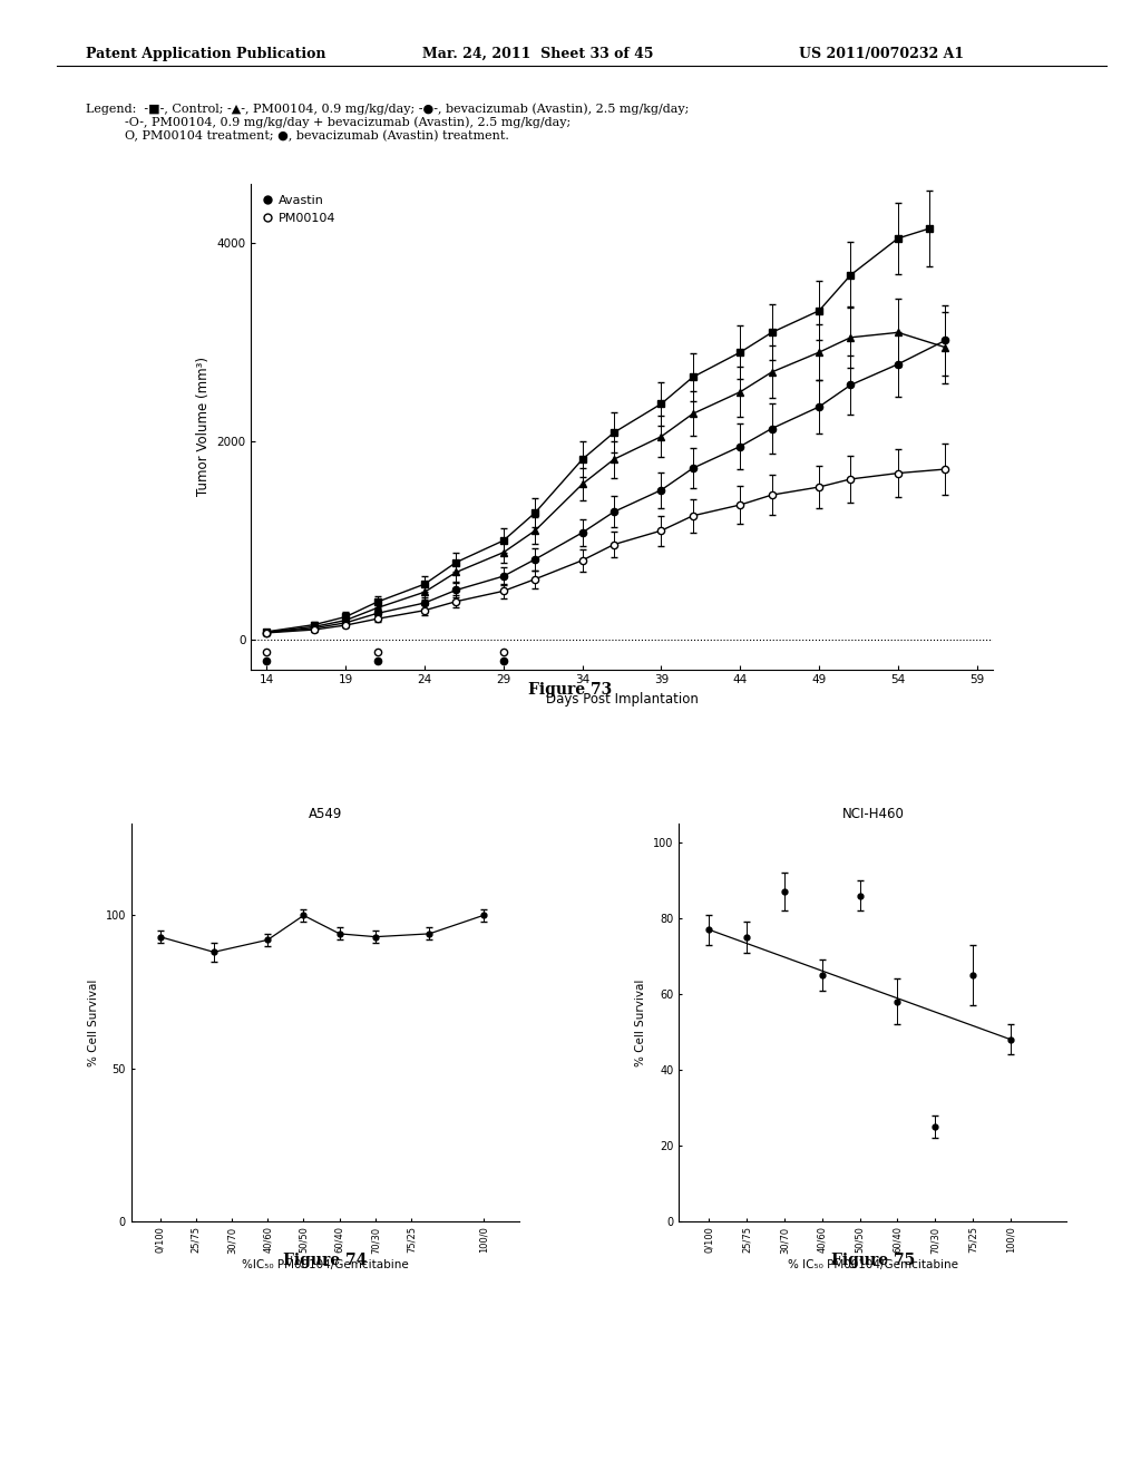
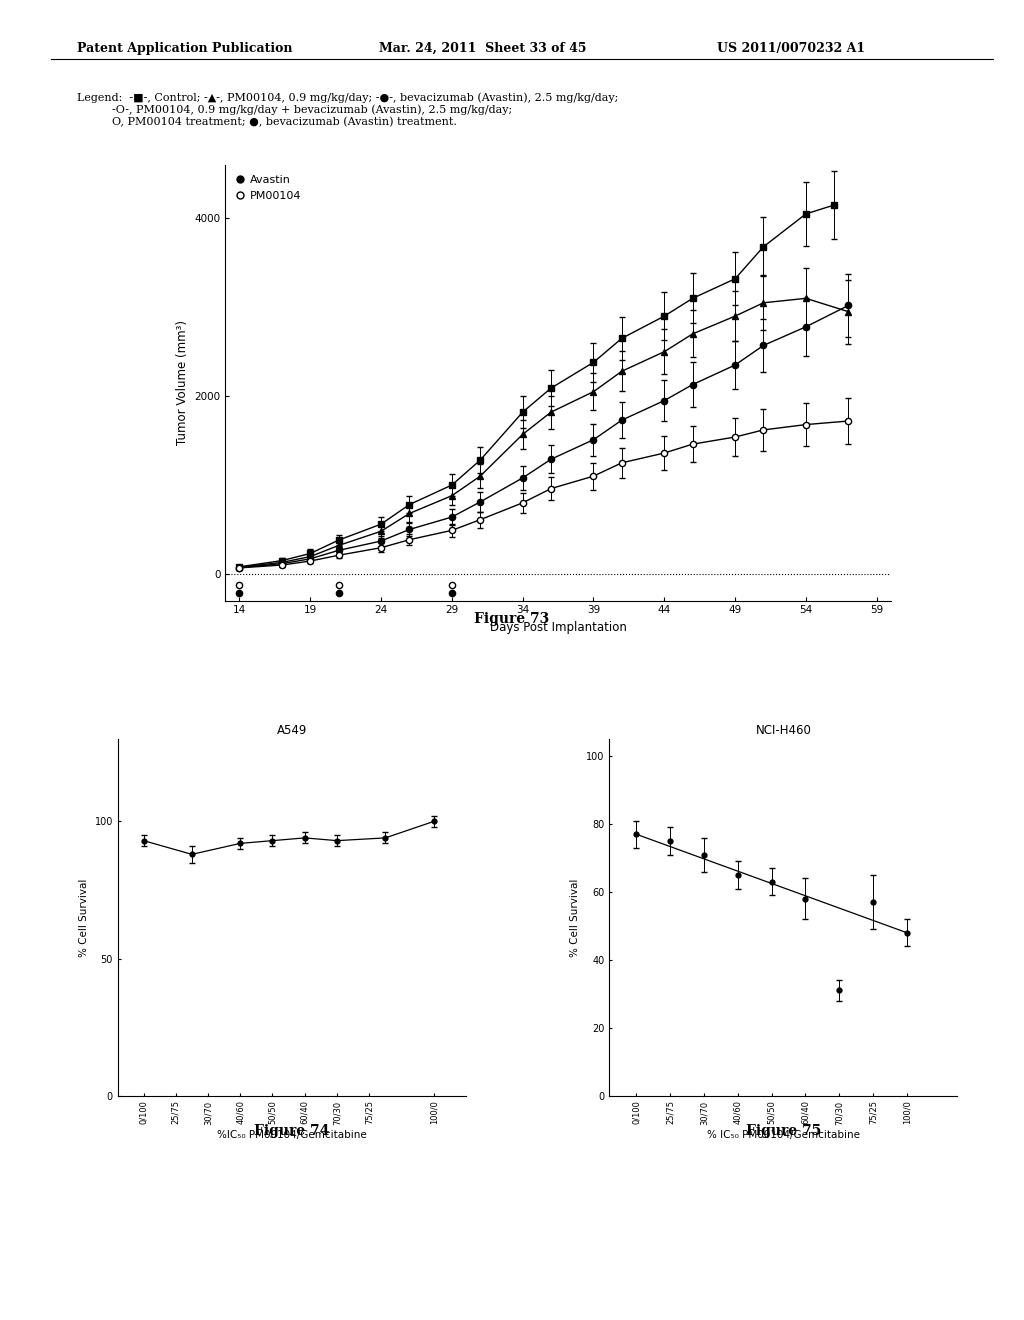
A549/50/50: 100 -> 93
NCI-H460/30/70: 87 -> 71
NCI-H460/50/50: 86 -> 63
NCI-H460/70/30: 25 -> 31
NCI-H460/75/25: 65 -> 57
